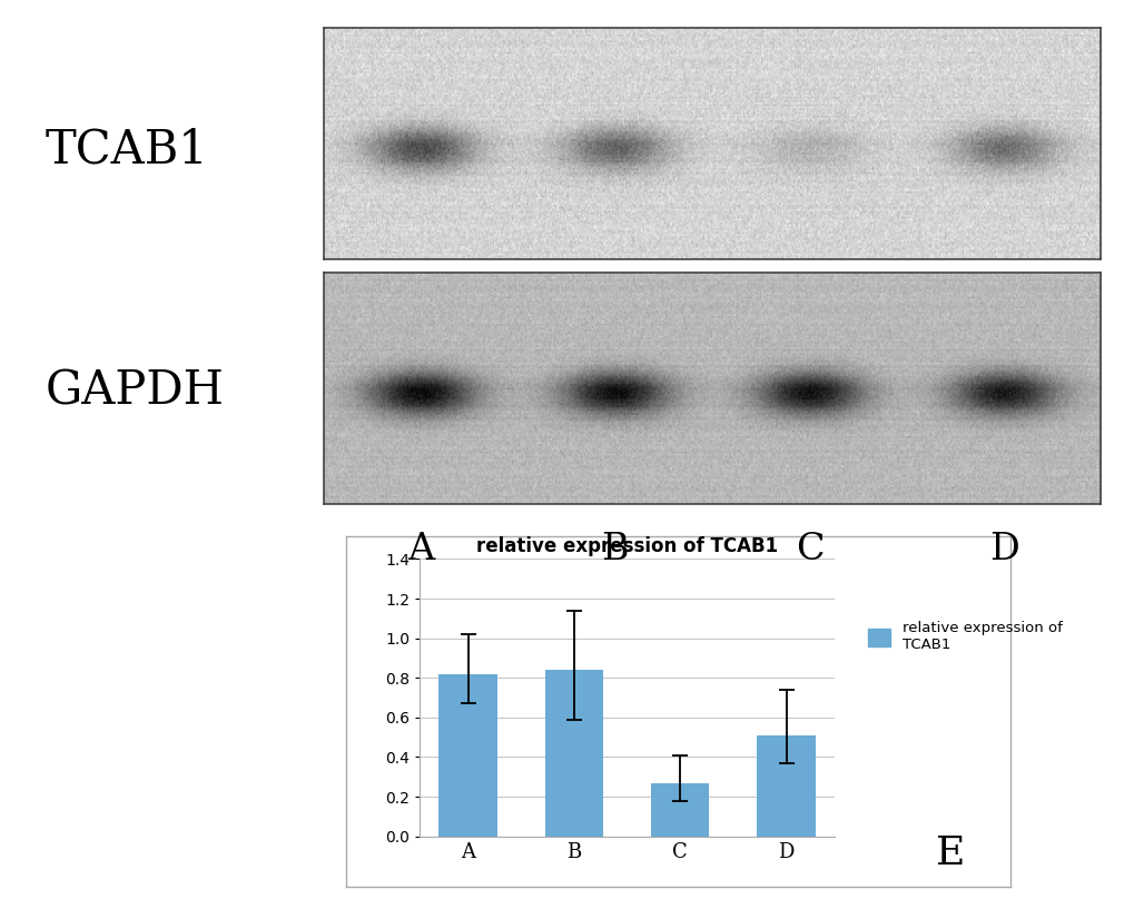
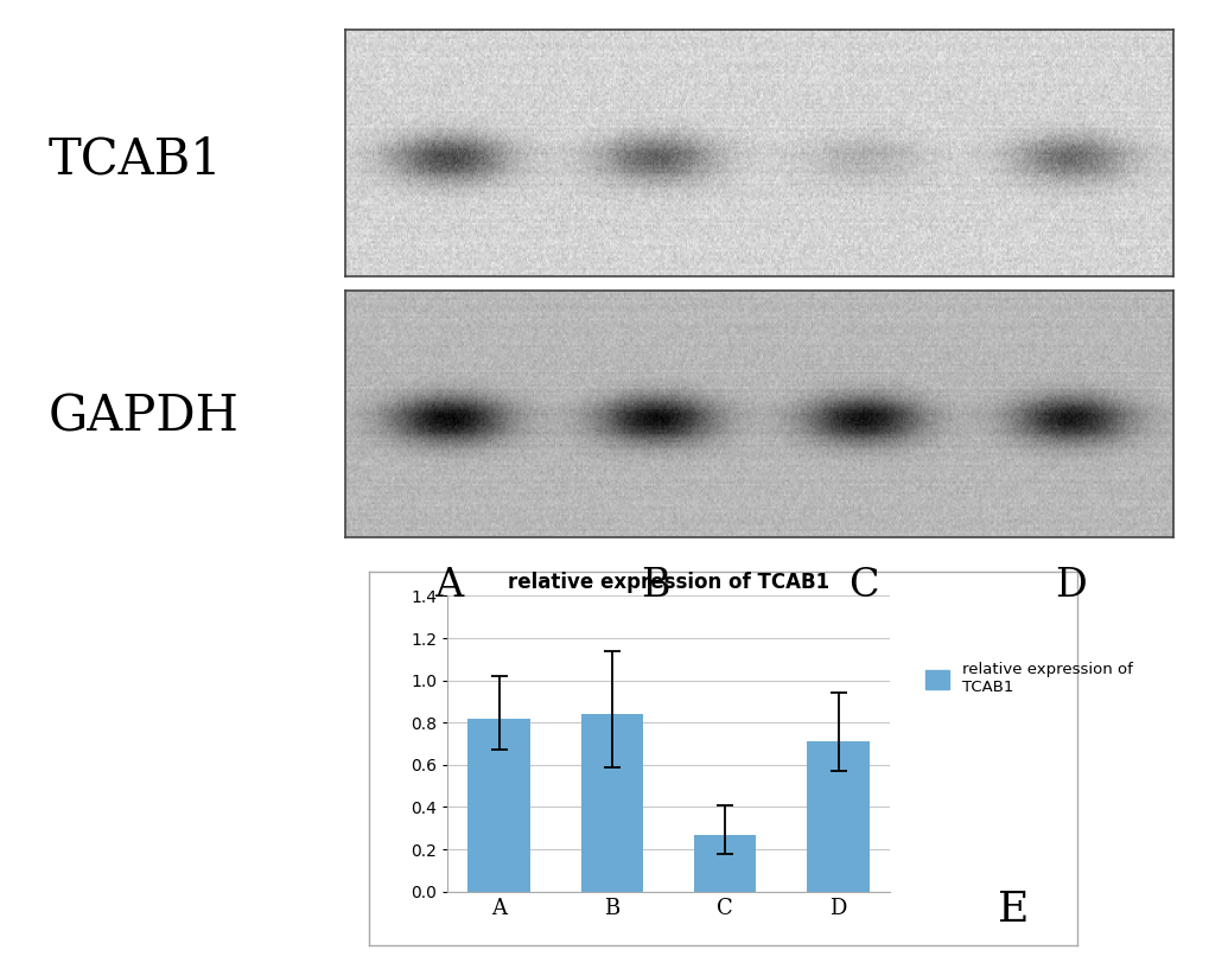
D: 0.51 -> 0.71
